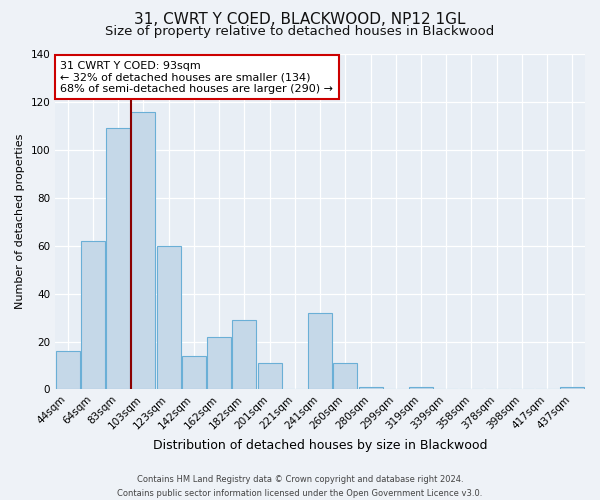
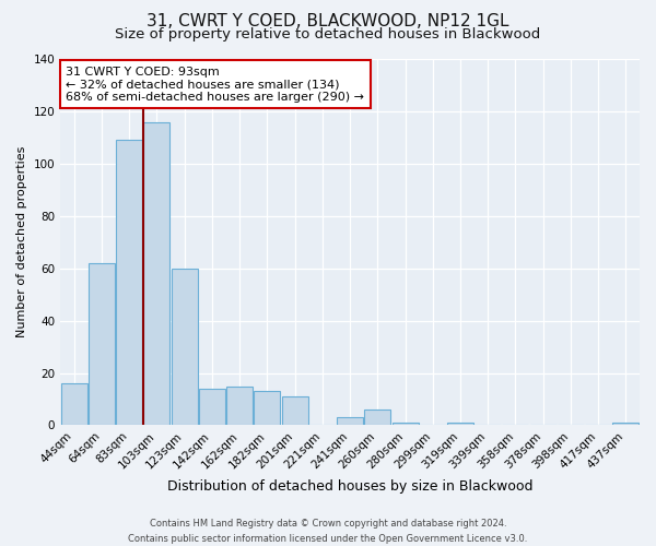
162sqm: 22 -> 15
182sqm: 29 -> 13
241sqm: 32 -> 3
260sqm: 11 -> 6
